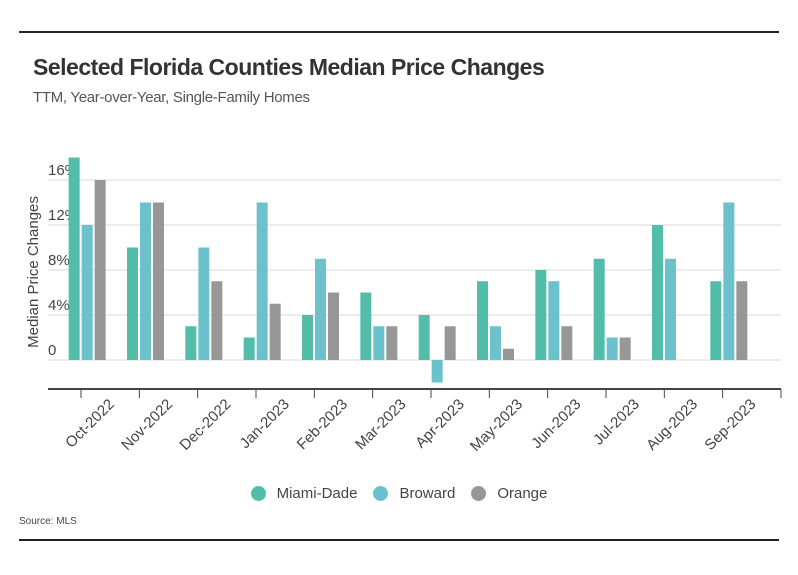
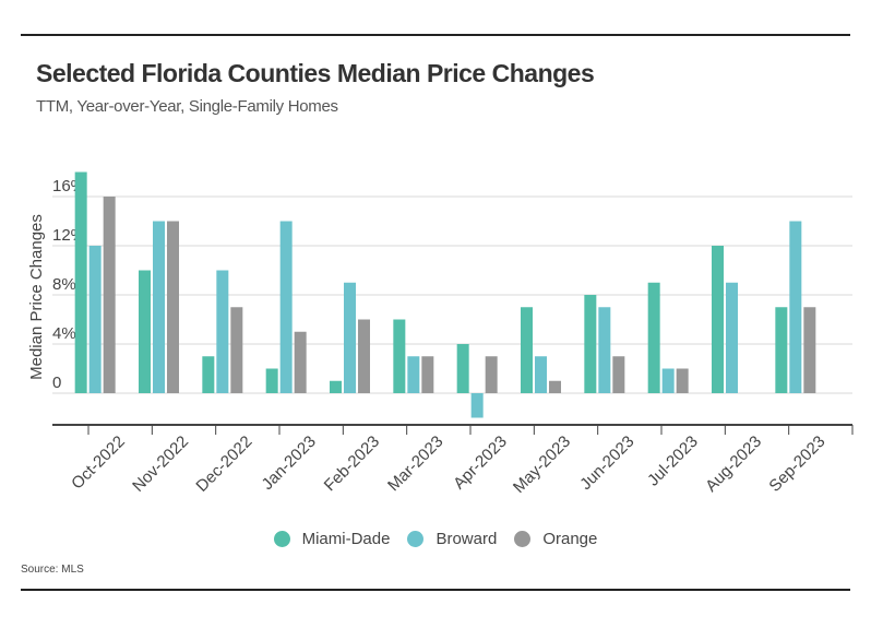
Miami-Dade/Feb-2023: 4% -> 1%
